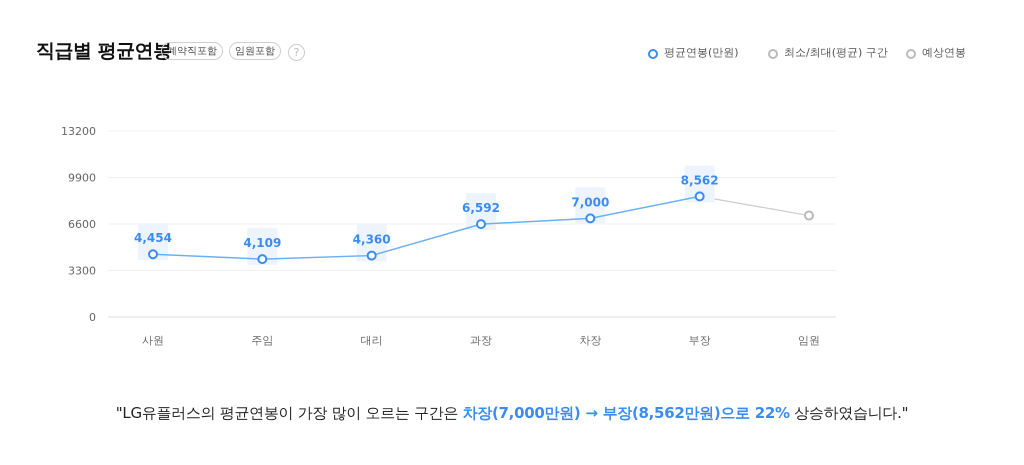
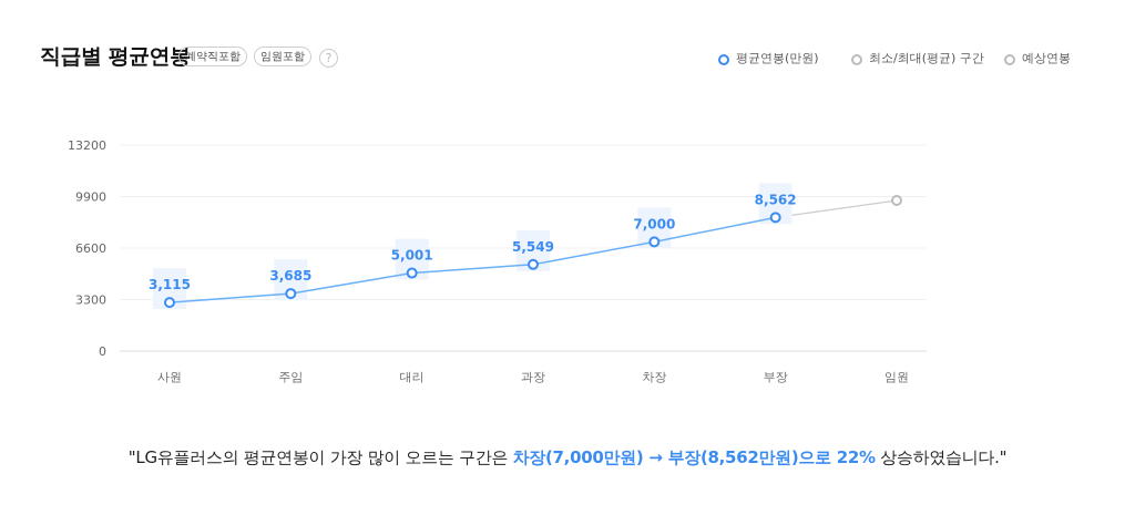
평균연봉(만원)/사원: 4,454 -> 3,115
평균연봉(만원)/주임: 4,109 -> 3,685
평균연봉(만원)/대리: 4,360 -> 5,001
평균연봉(만원)/과장: 6,592 -> 5,549
예상연봉/임원: 7200 -> 9600
